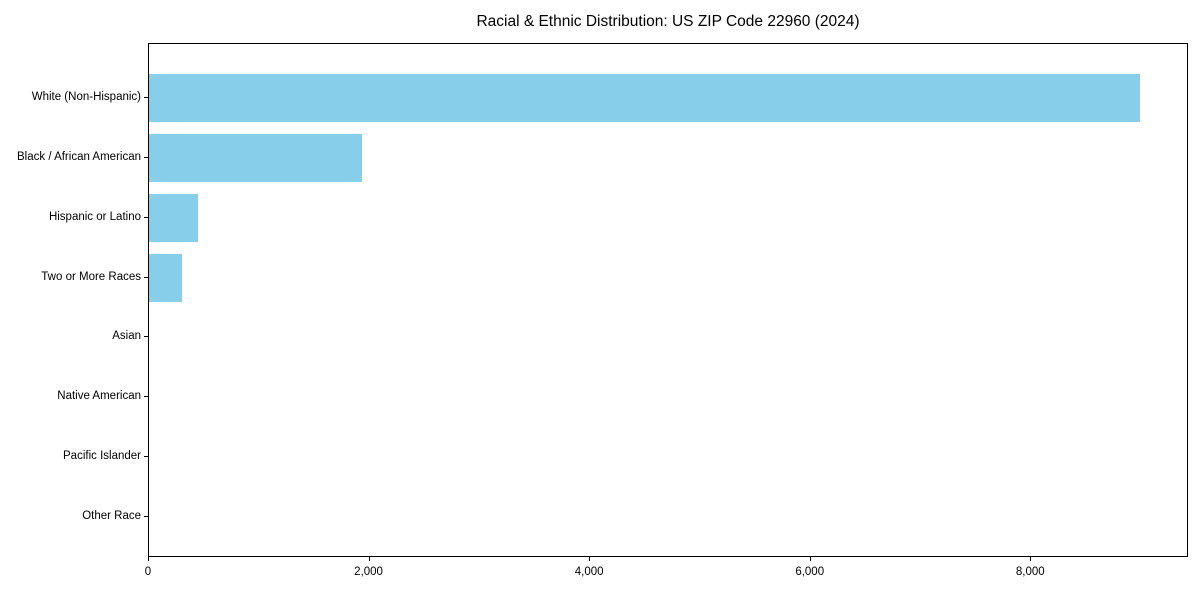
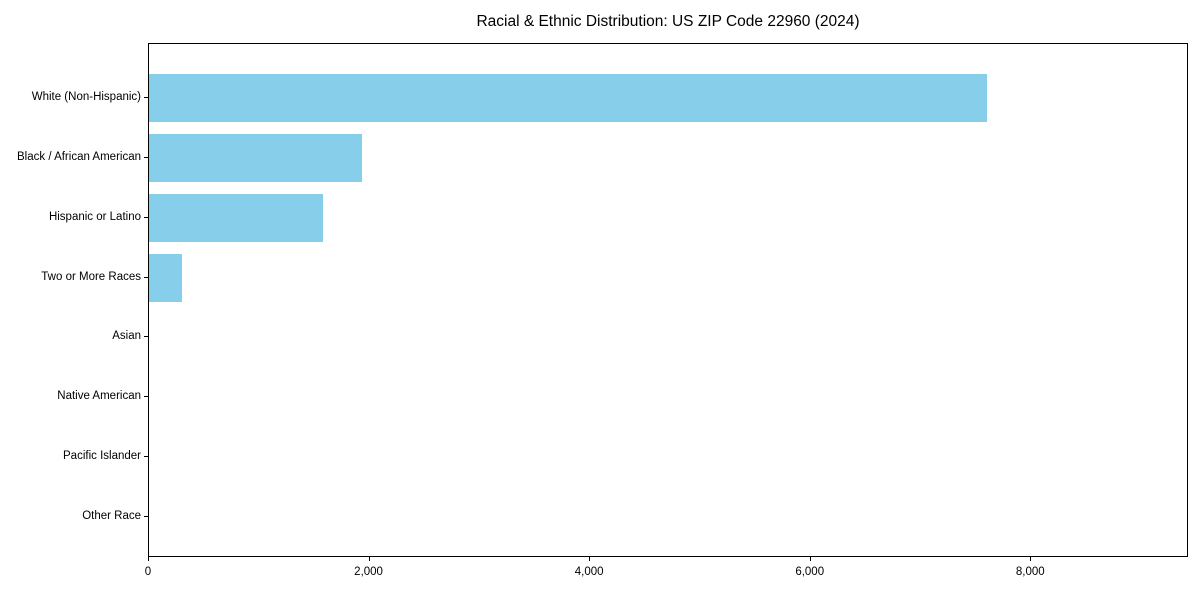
White (Non-Hispanic): 8980 -> 7600
Hispanic or Latino: 450 -> 1580
